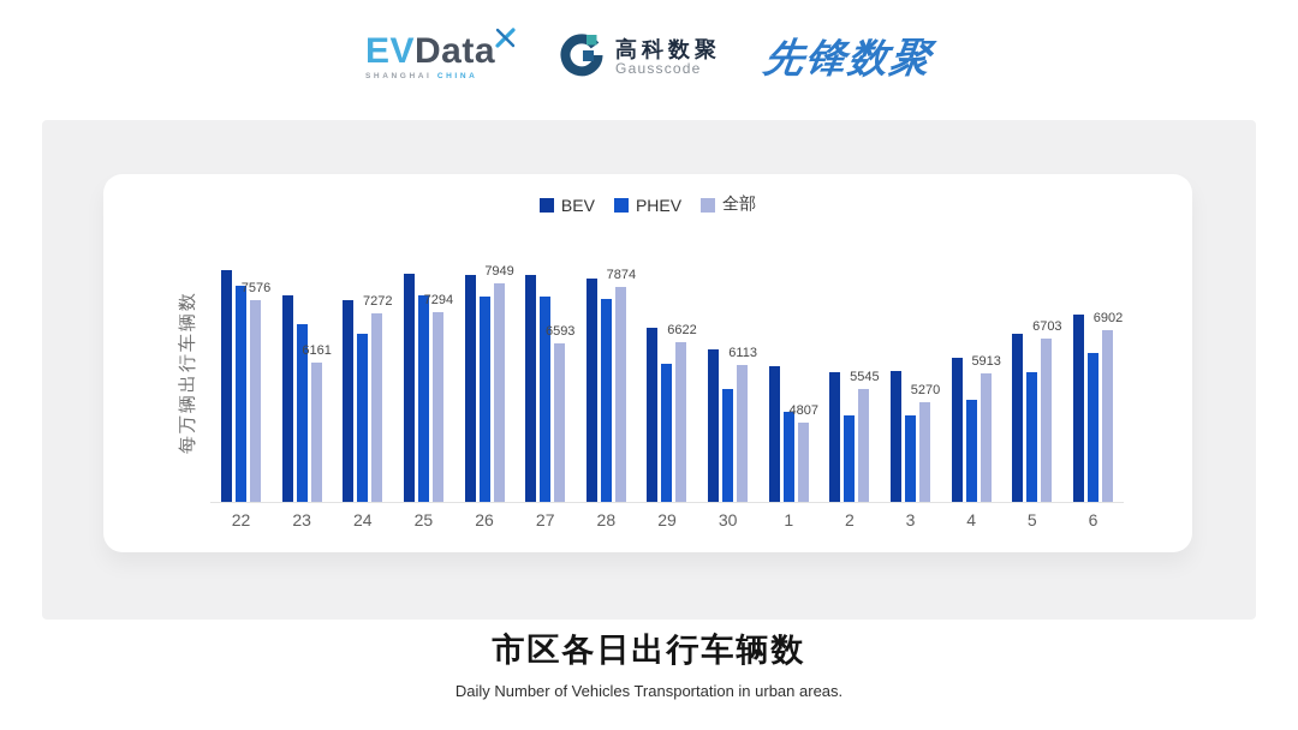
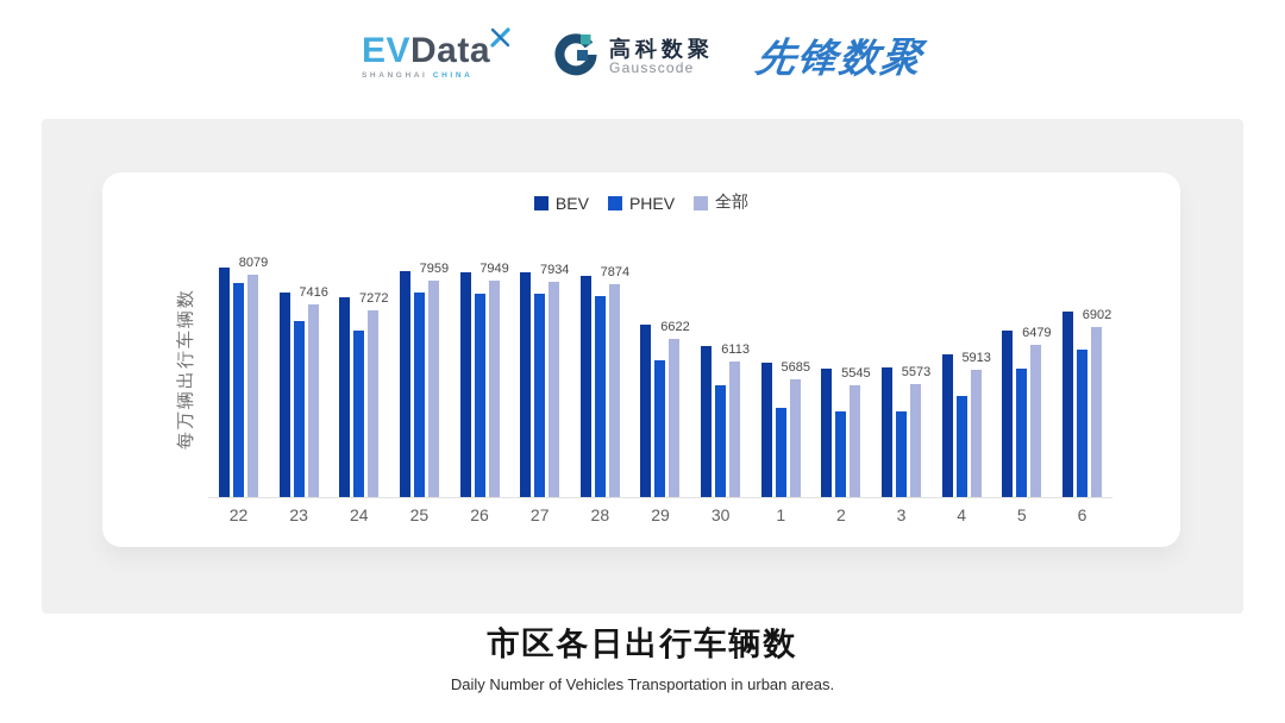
全部/22: 7576 -> 8079
全部/23: 6161 -> 7416
全部/25: 7294 -> 7959
全部/27: 6593 -> 7934
全部/1: 4807 -> 5685
全部/3: 5270 -> 5573
全部/5: 6703 -> 6479
